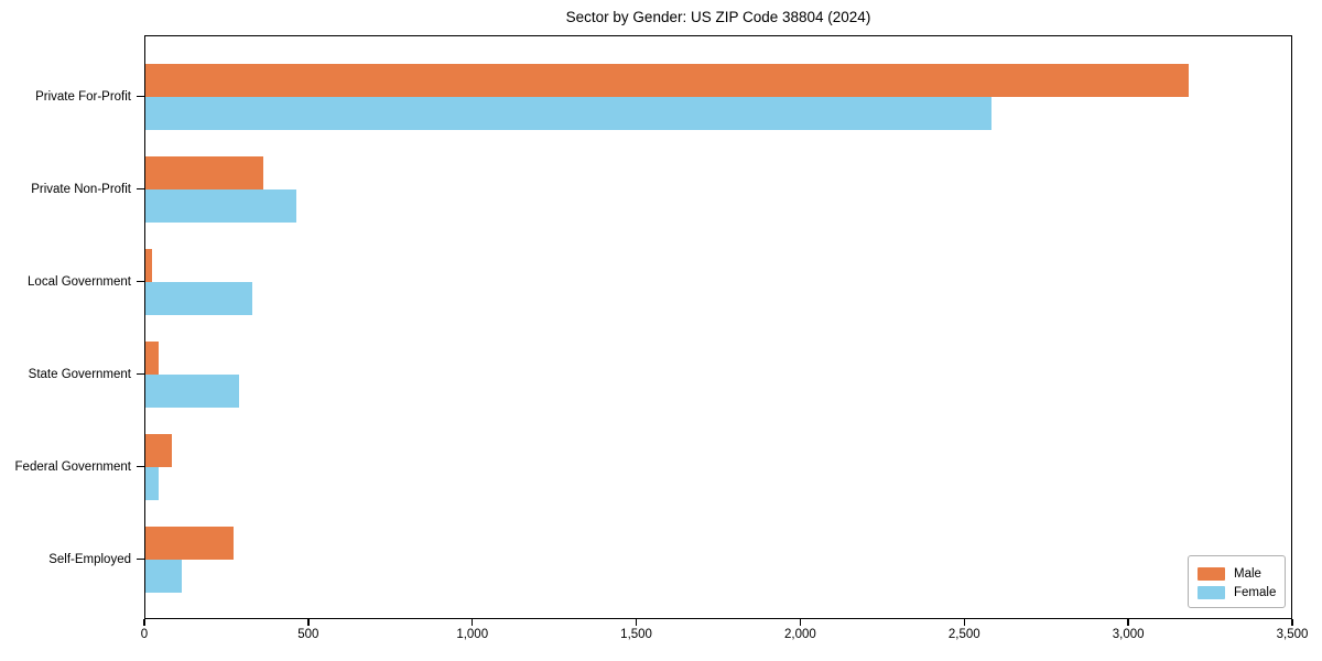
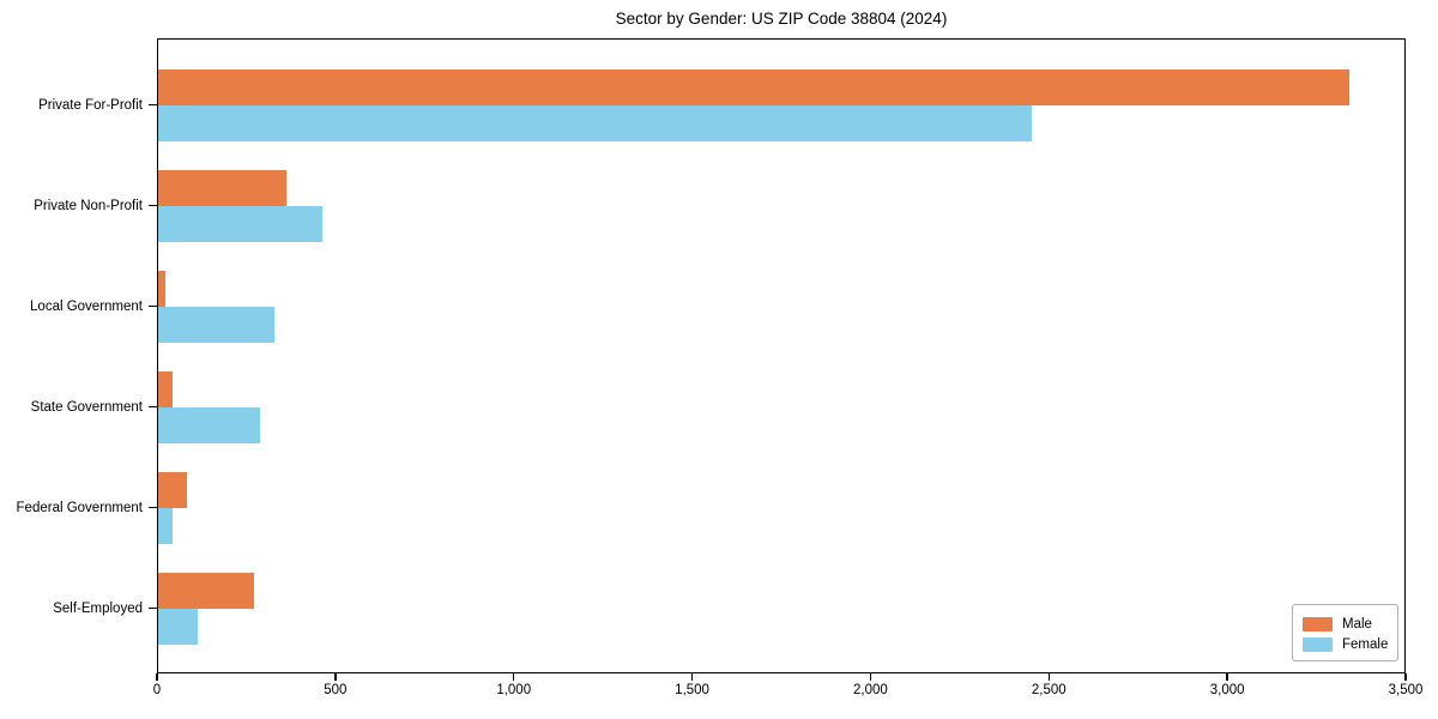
Male/Private For-Profit: 3180 -> 3340
Female/Private For-Profit: 2580 -> 2450
